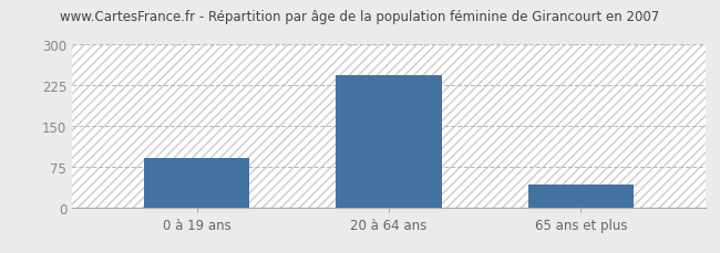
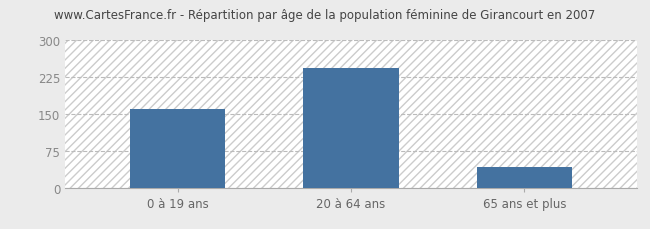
0 à 19 ans: 90 -> 160
